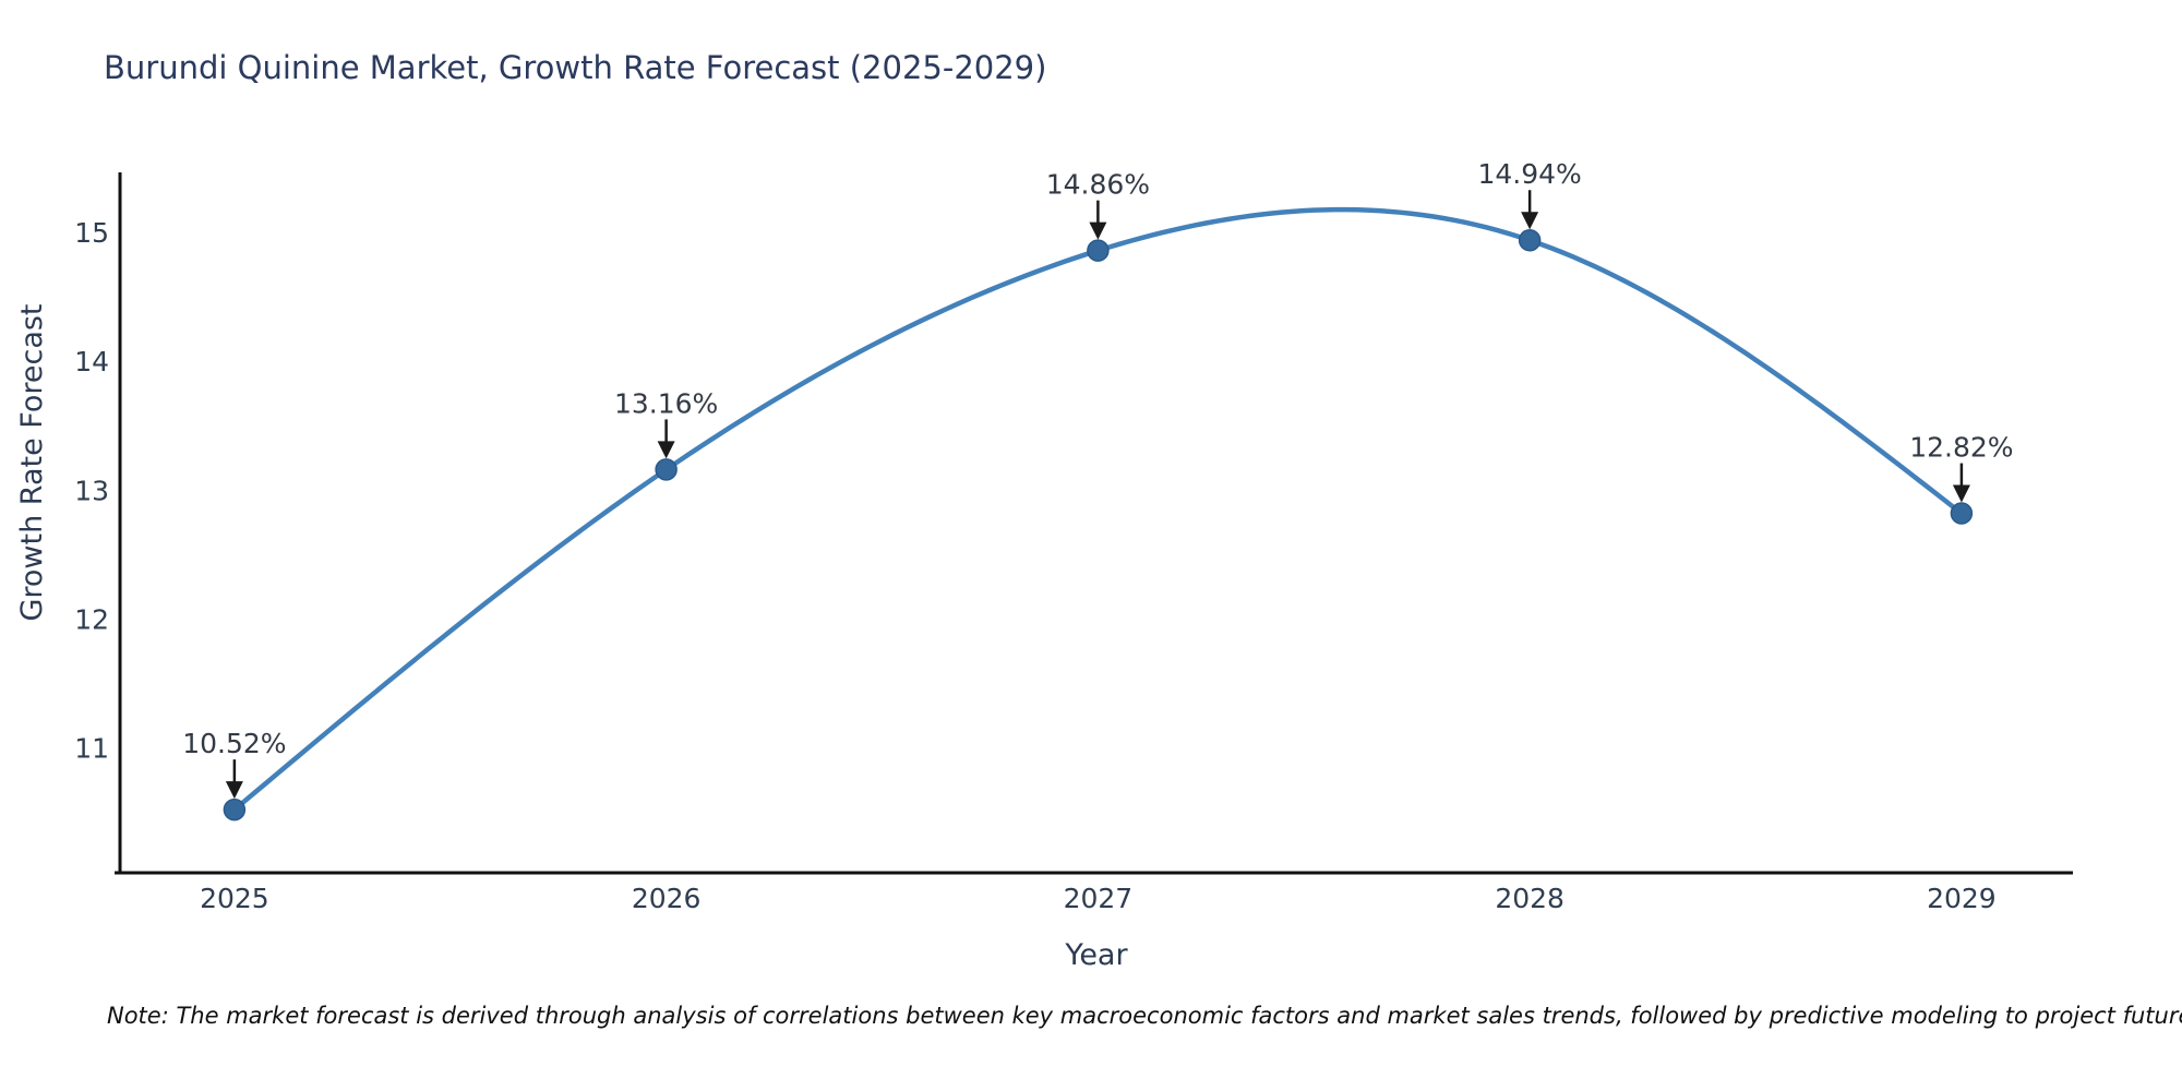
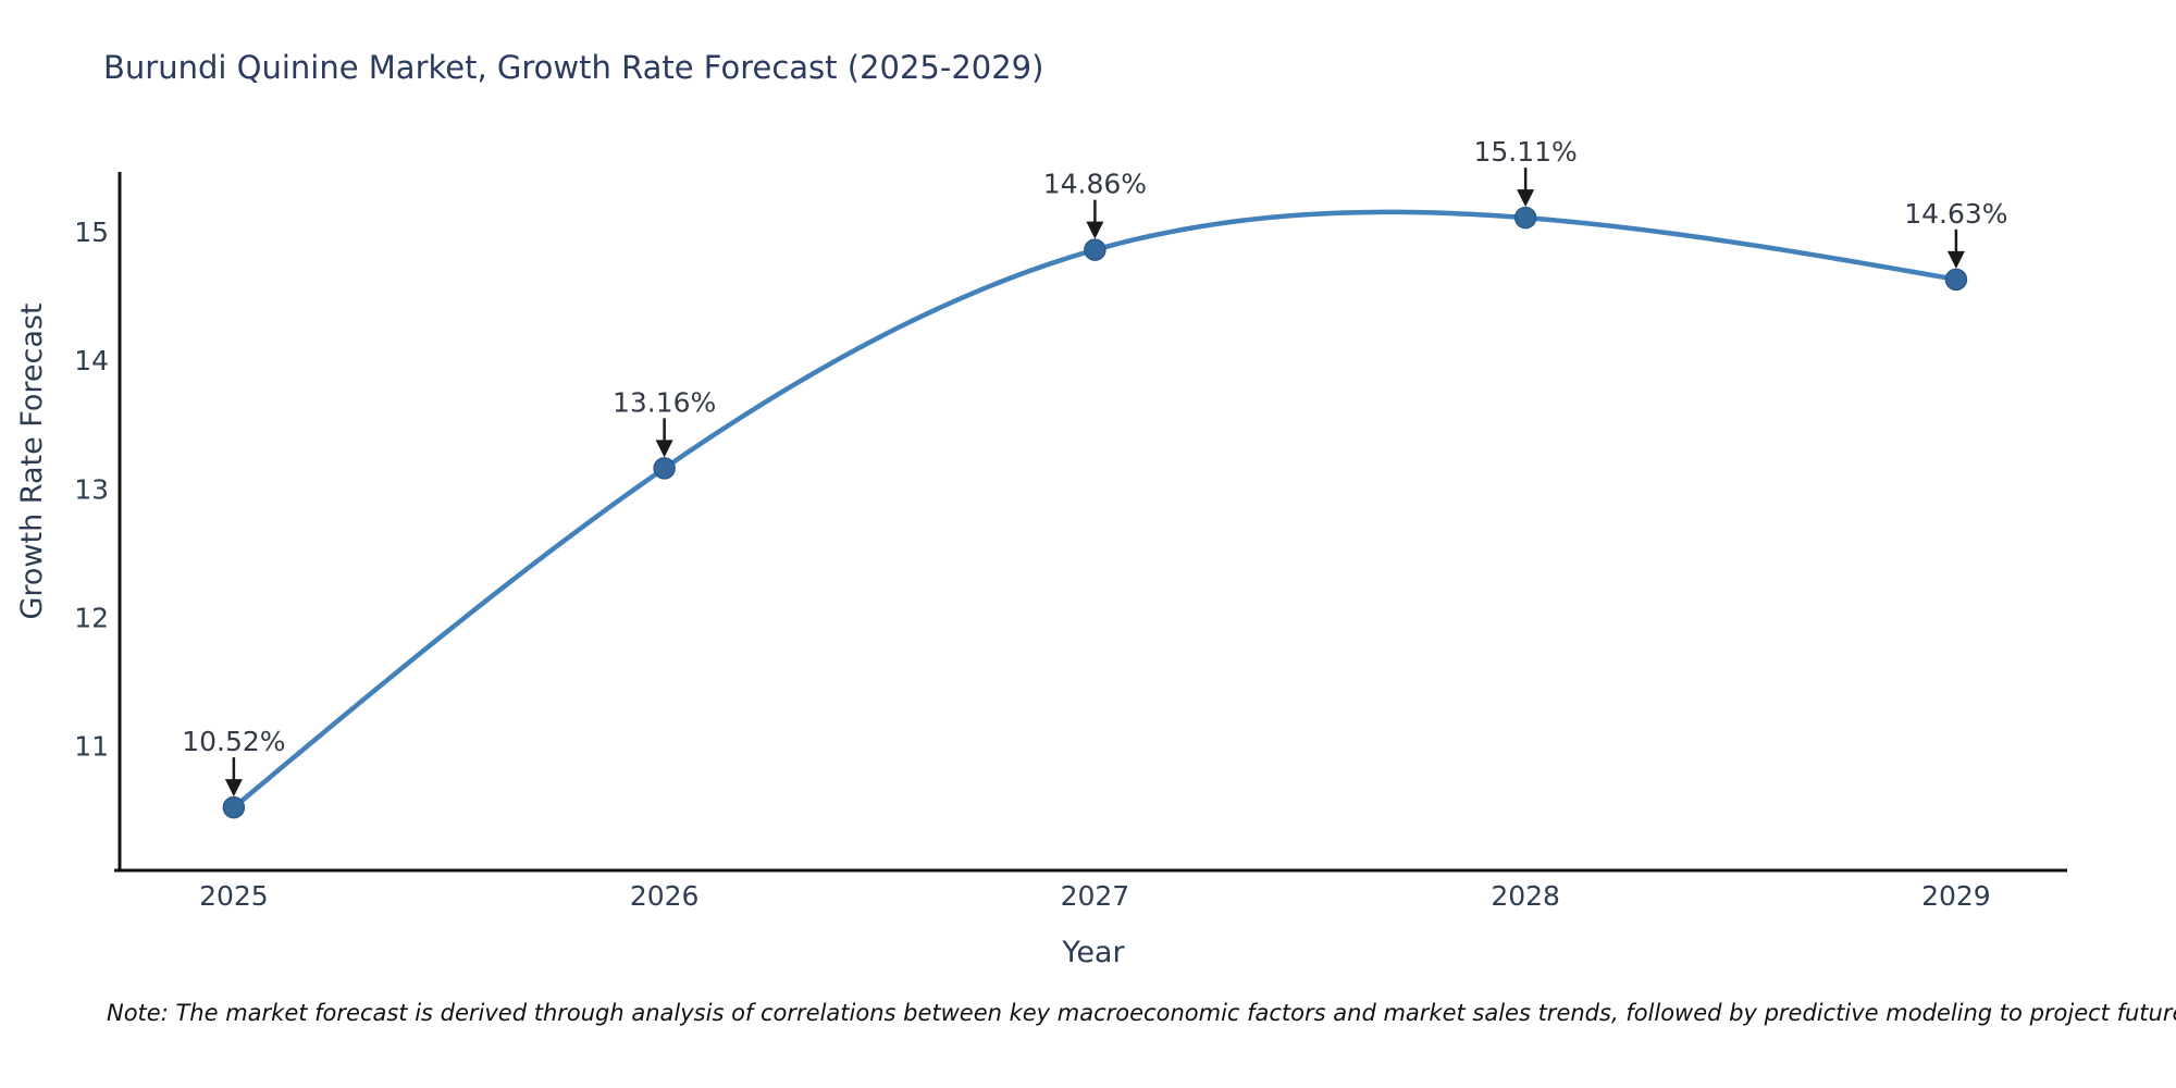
2028: 14.94% -> 15.11%
2029: 12.82% -> 14.63%
